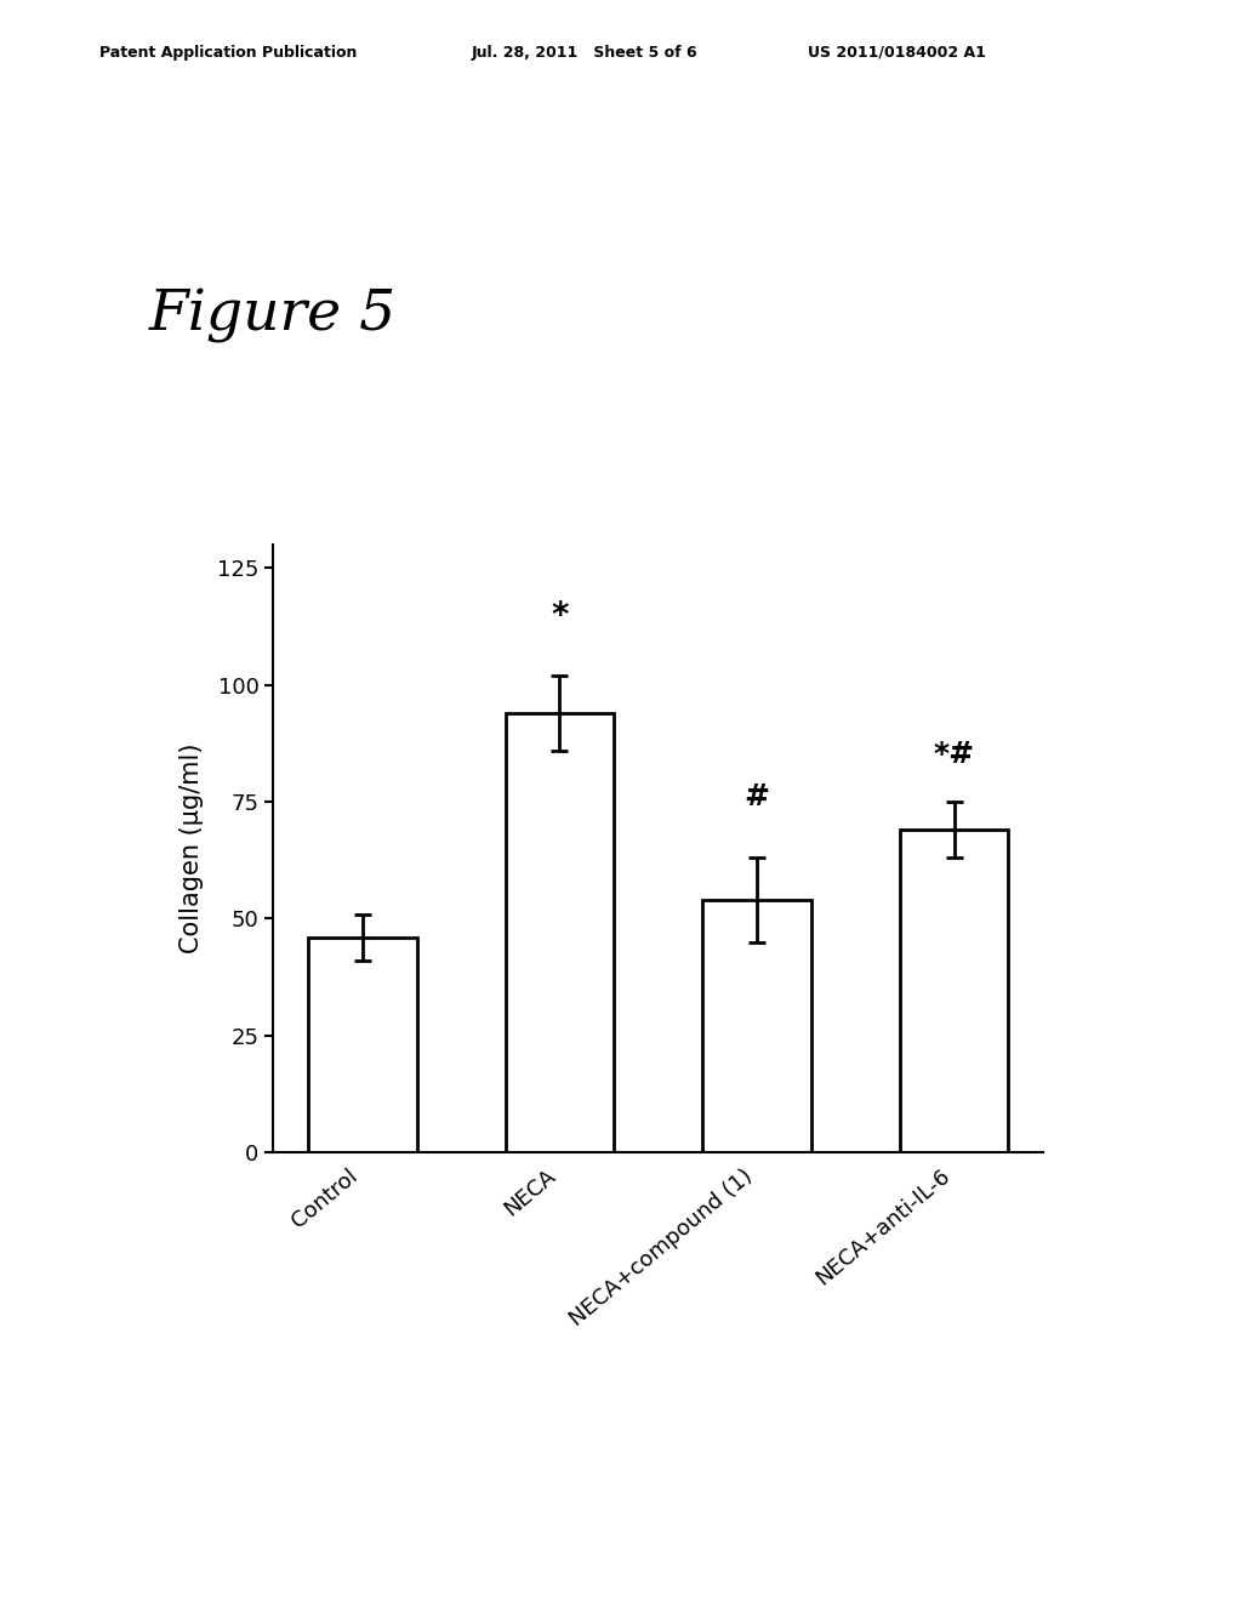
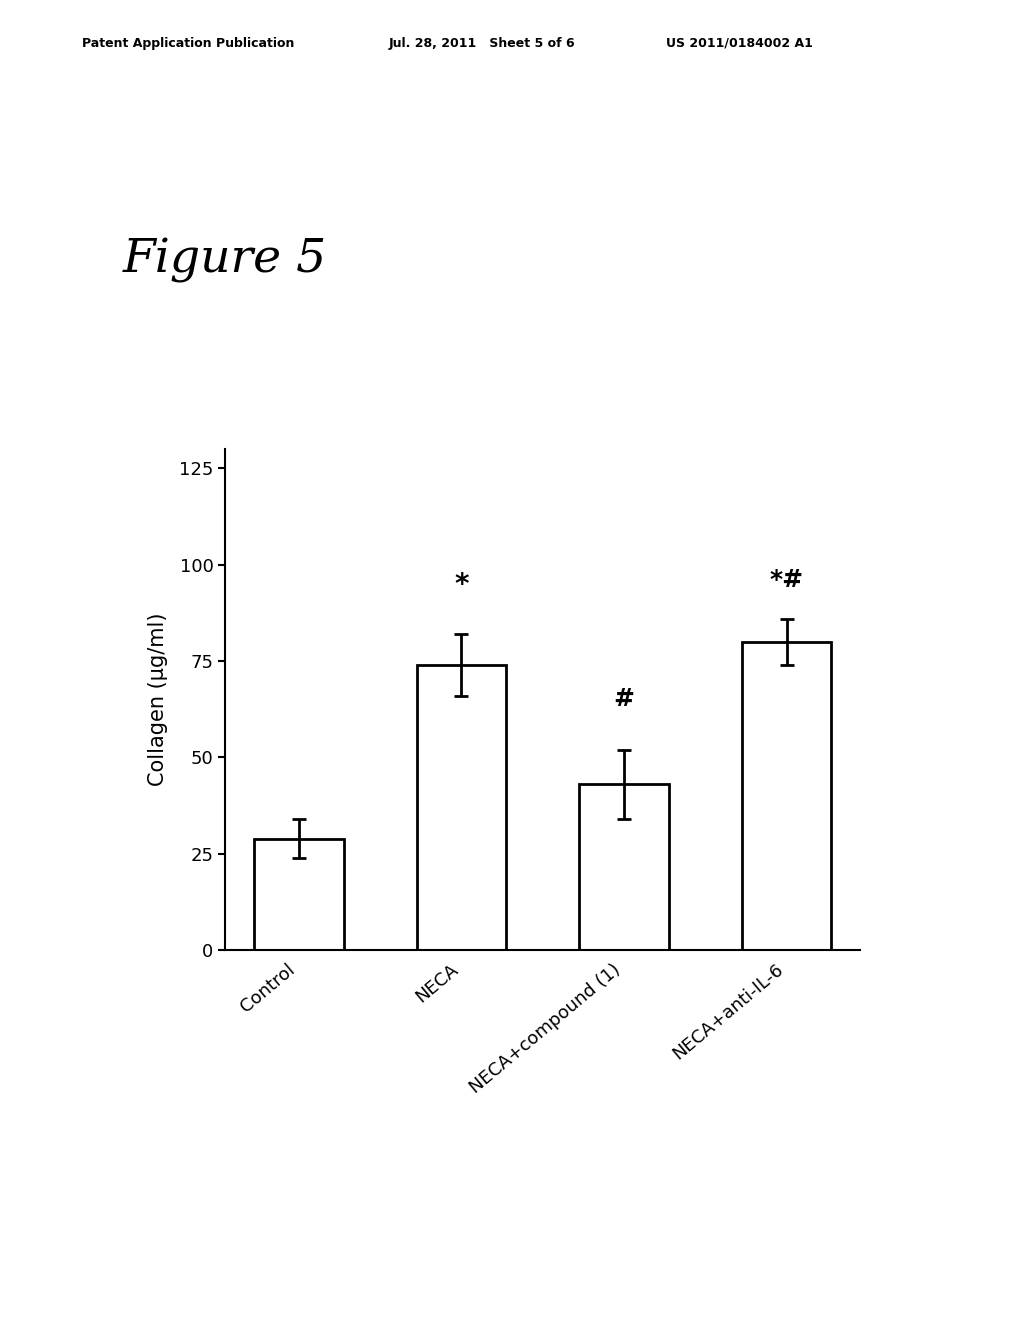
Control: 46 -> 29
NECA: 94 -> 74
NECA+compound (1): 54 -> 43
NECA+anti-IL-6: 69 -> 80
